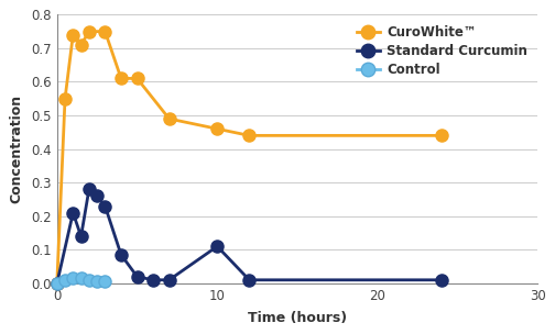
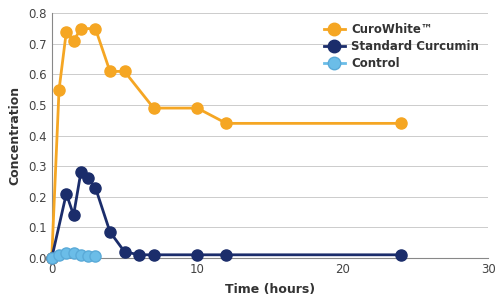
CuroWhite™/10: 0.46 -> 0.49
Standard Curcumin/10: 0.110 -> 0.010
